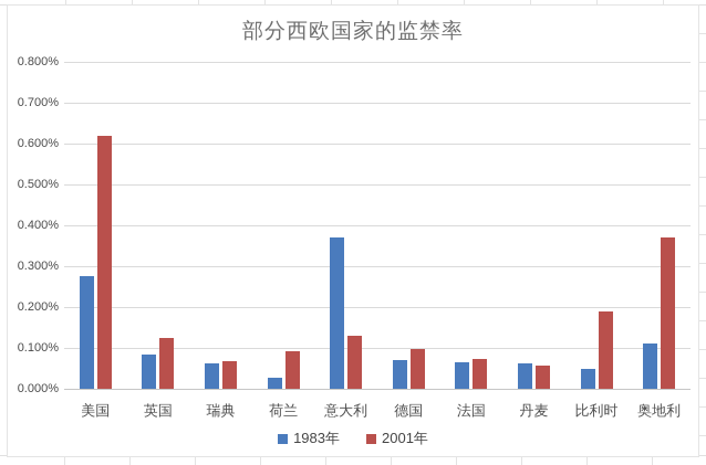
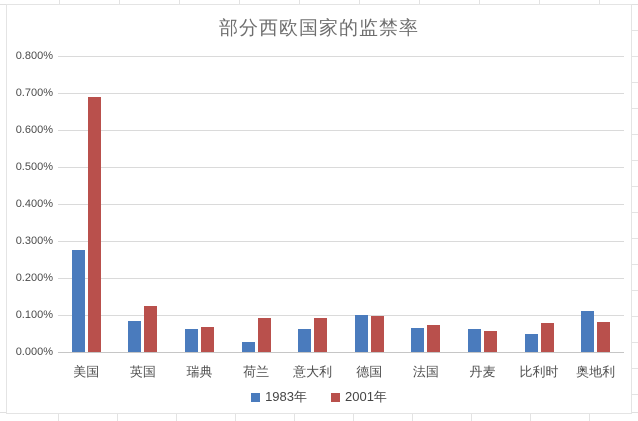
2001年/美国: 0.62% -> 0.69%
1983年/意大利: 0.37% -> 0.06%
2001年/意大利: 0.13% -> 0.09%
1983年/德国: 0.07% -> 0.10%
2001年/比利时: 0.19% -> 0.08%
2001年/奥地利: 0.37% -> 0.08%
